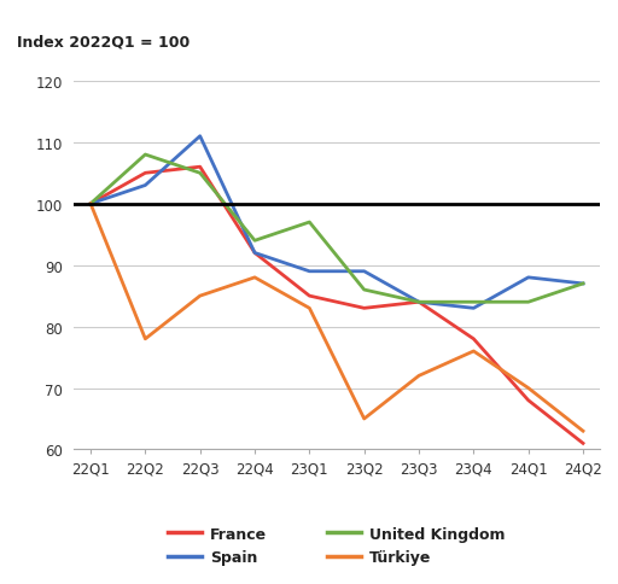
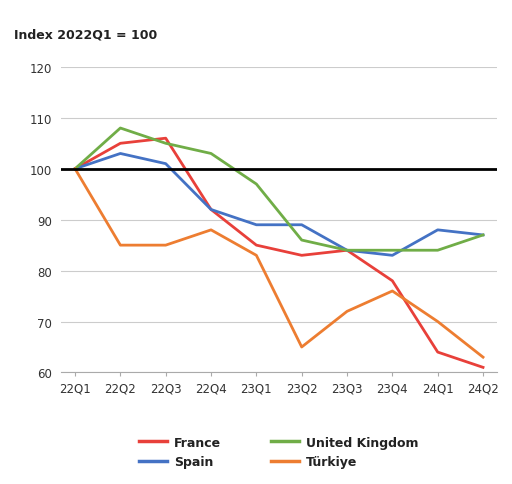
Türkiye/22Q2: 78 -> 85
Spain/22Q3: 111 -> 101
United Kingdom/22Q4: 94 -> 103
France/24Q1: 68 -> 64
